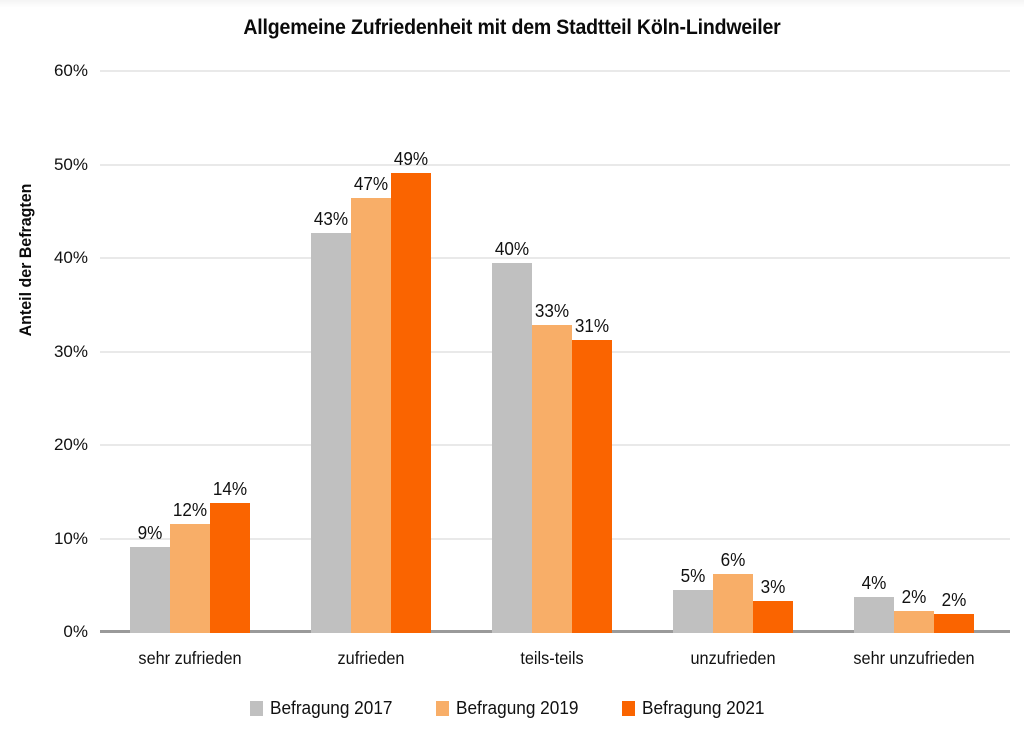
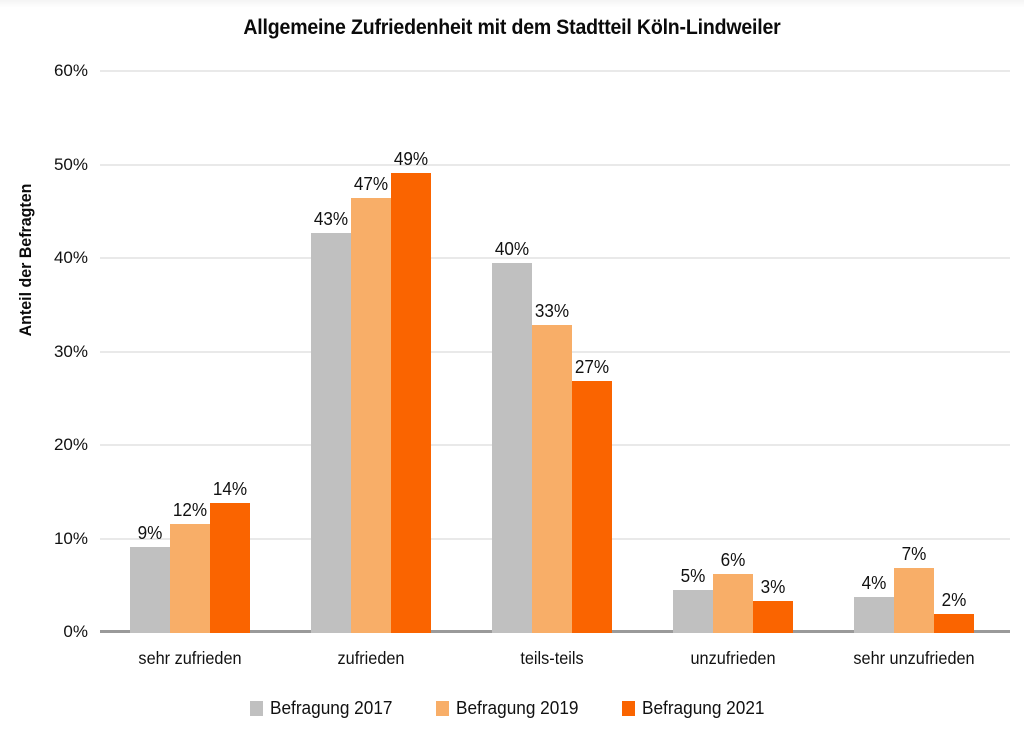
Befragung 2021/teils-teils: 31% -> 27%
Befragung 2019/sehr unzufrieden: 2% -> 7%
